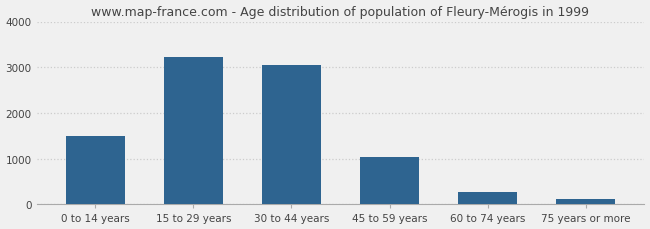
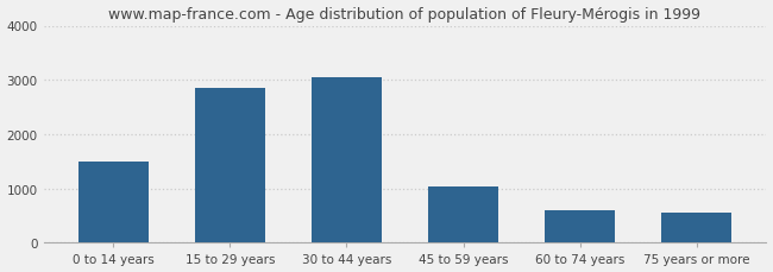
15 to 29 years: 3230 -> 2850
60 to 74 years: 270 -> 600
75 years or more: 120 -> 550
